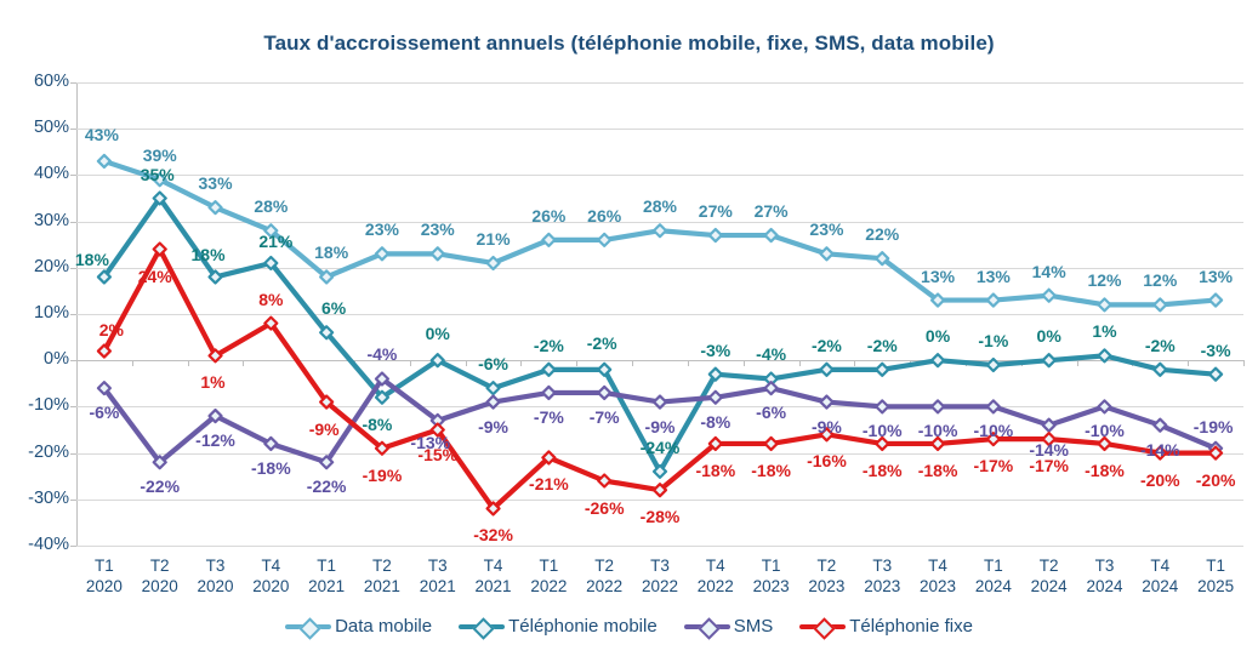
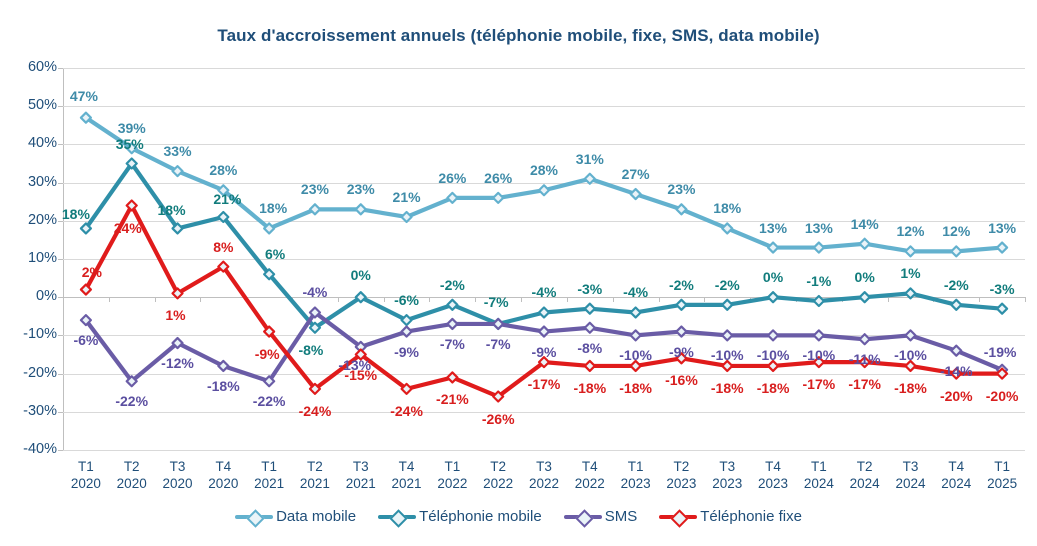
Data mobile/T1 2020: 43% -> 47%
Téléphonie fixe/T2 2021: -19% -> -24%
Téléphonie fixe/T4 2021: -32% -> -24%
Téléphonie mobile/T2 2022: -2% -> -7%
Téléphonie mobile/T3 2022: -24% -> -4%
Téléphonie fixe/T3 2022: -28% -> -17%
Data mobile/T4 2022: 27% -> 31%
SMS/T1 2023: -6% -> -10%
Data mobile/T3 2023: 22% -> 18%
SMS/T2 2024: -14% -> -11%
